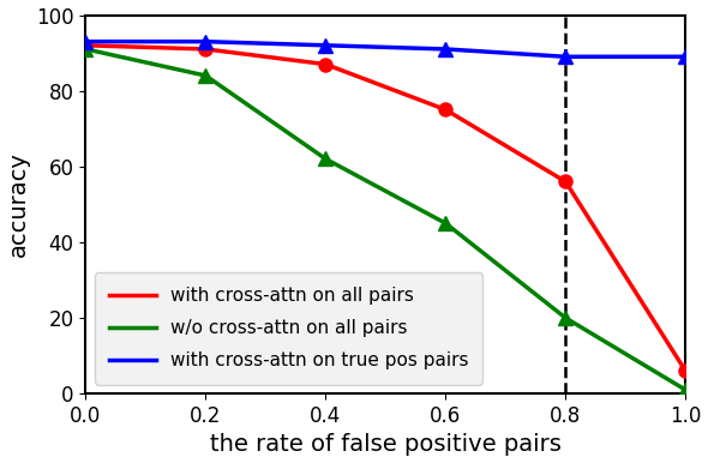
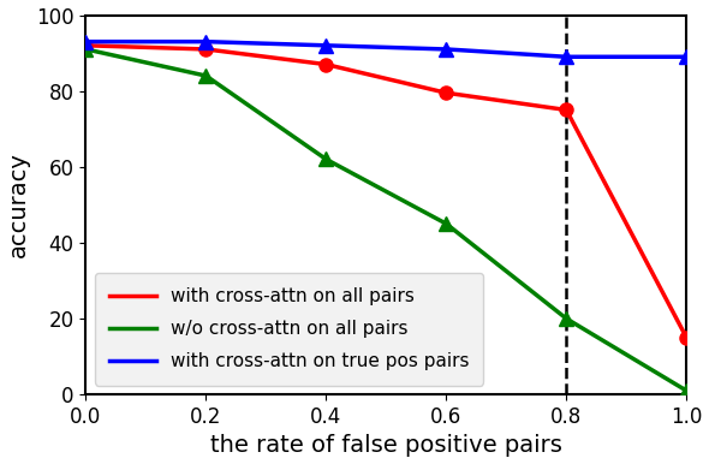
with cross-attn on all pairs/0.6: 75.0 -> 79.5
with cross-attn on all pairs/0.8: 56.0 -> 75.0
with cross-attn on all pairs/1.0: 6.0 -> 15.0
